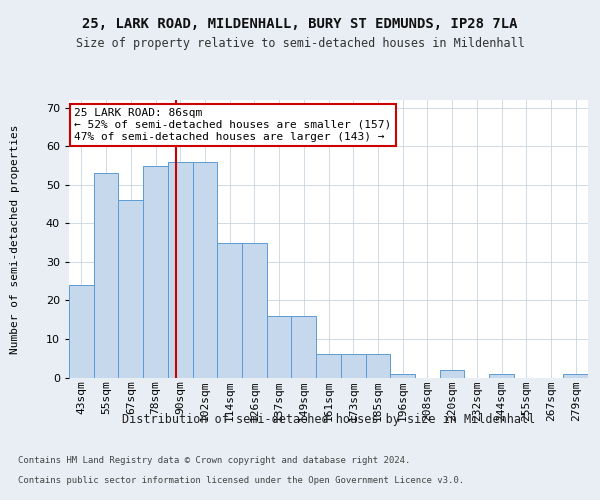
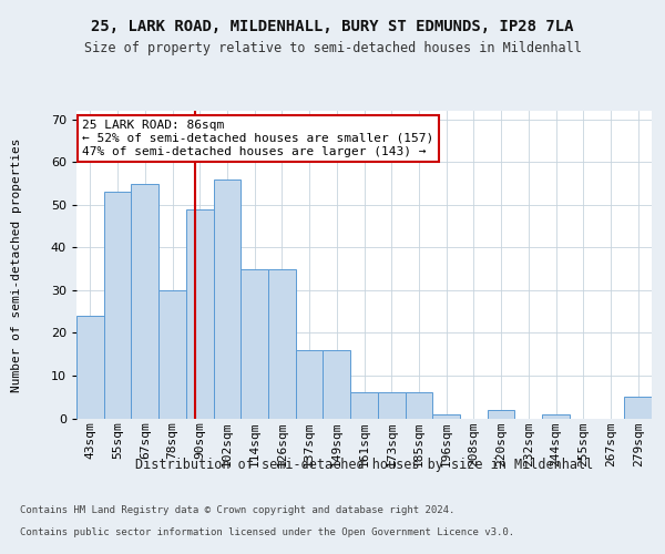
67sqm: 46 -> 55
78sqm: 55 -> 30
90sqm: 56 -> 49
279sqm: 1 -> 5
